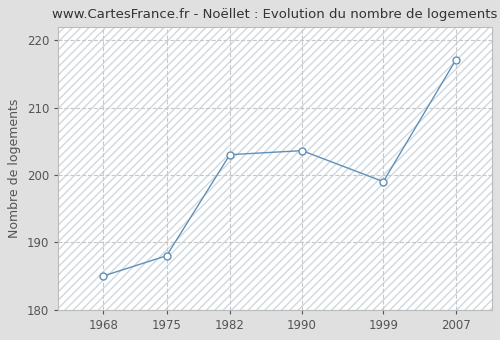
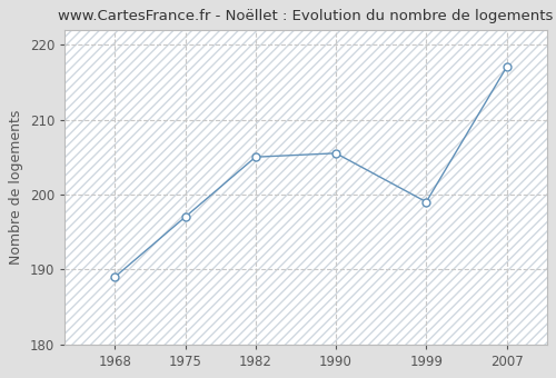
1968: 185.0 -> 189.0
1975: 188.0 -> 197.0
1982: 203.0 -> 205.0
1990: 203.6 -> 205.5
